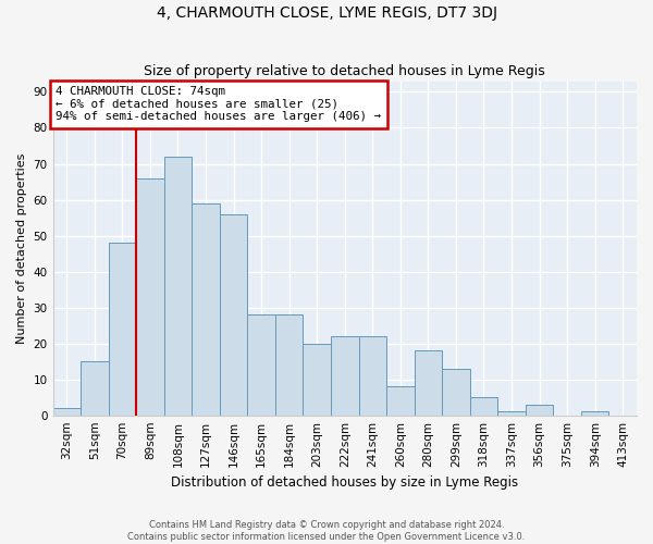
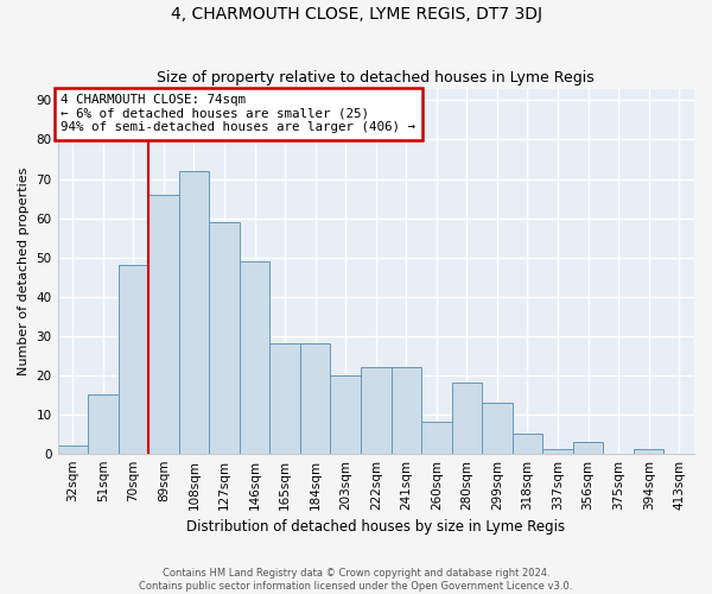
146sqm: 56 -> 49
